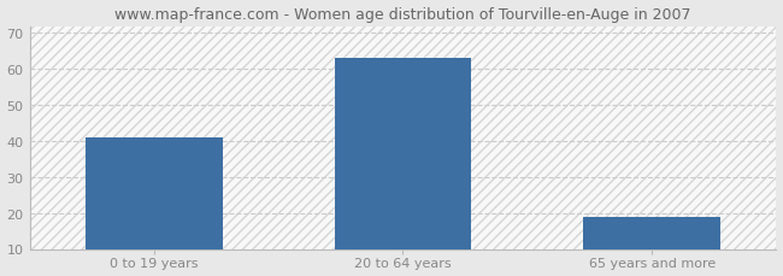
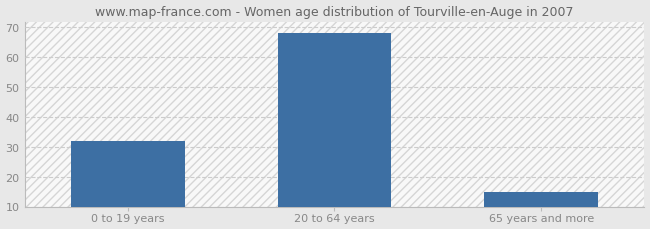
0 to 19 years: 41 -> 32
20 to 64 years: 63 -> 68
65 years and more: 19 -> 15
